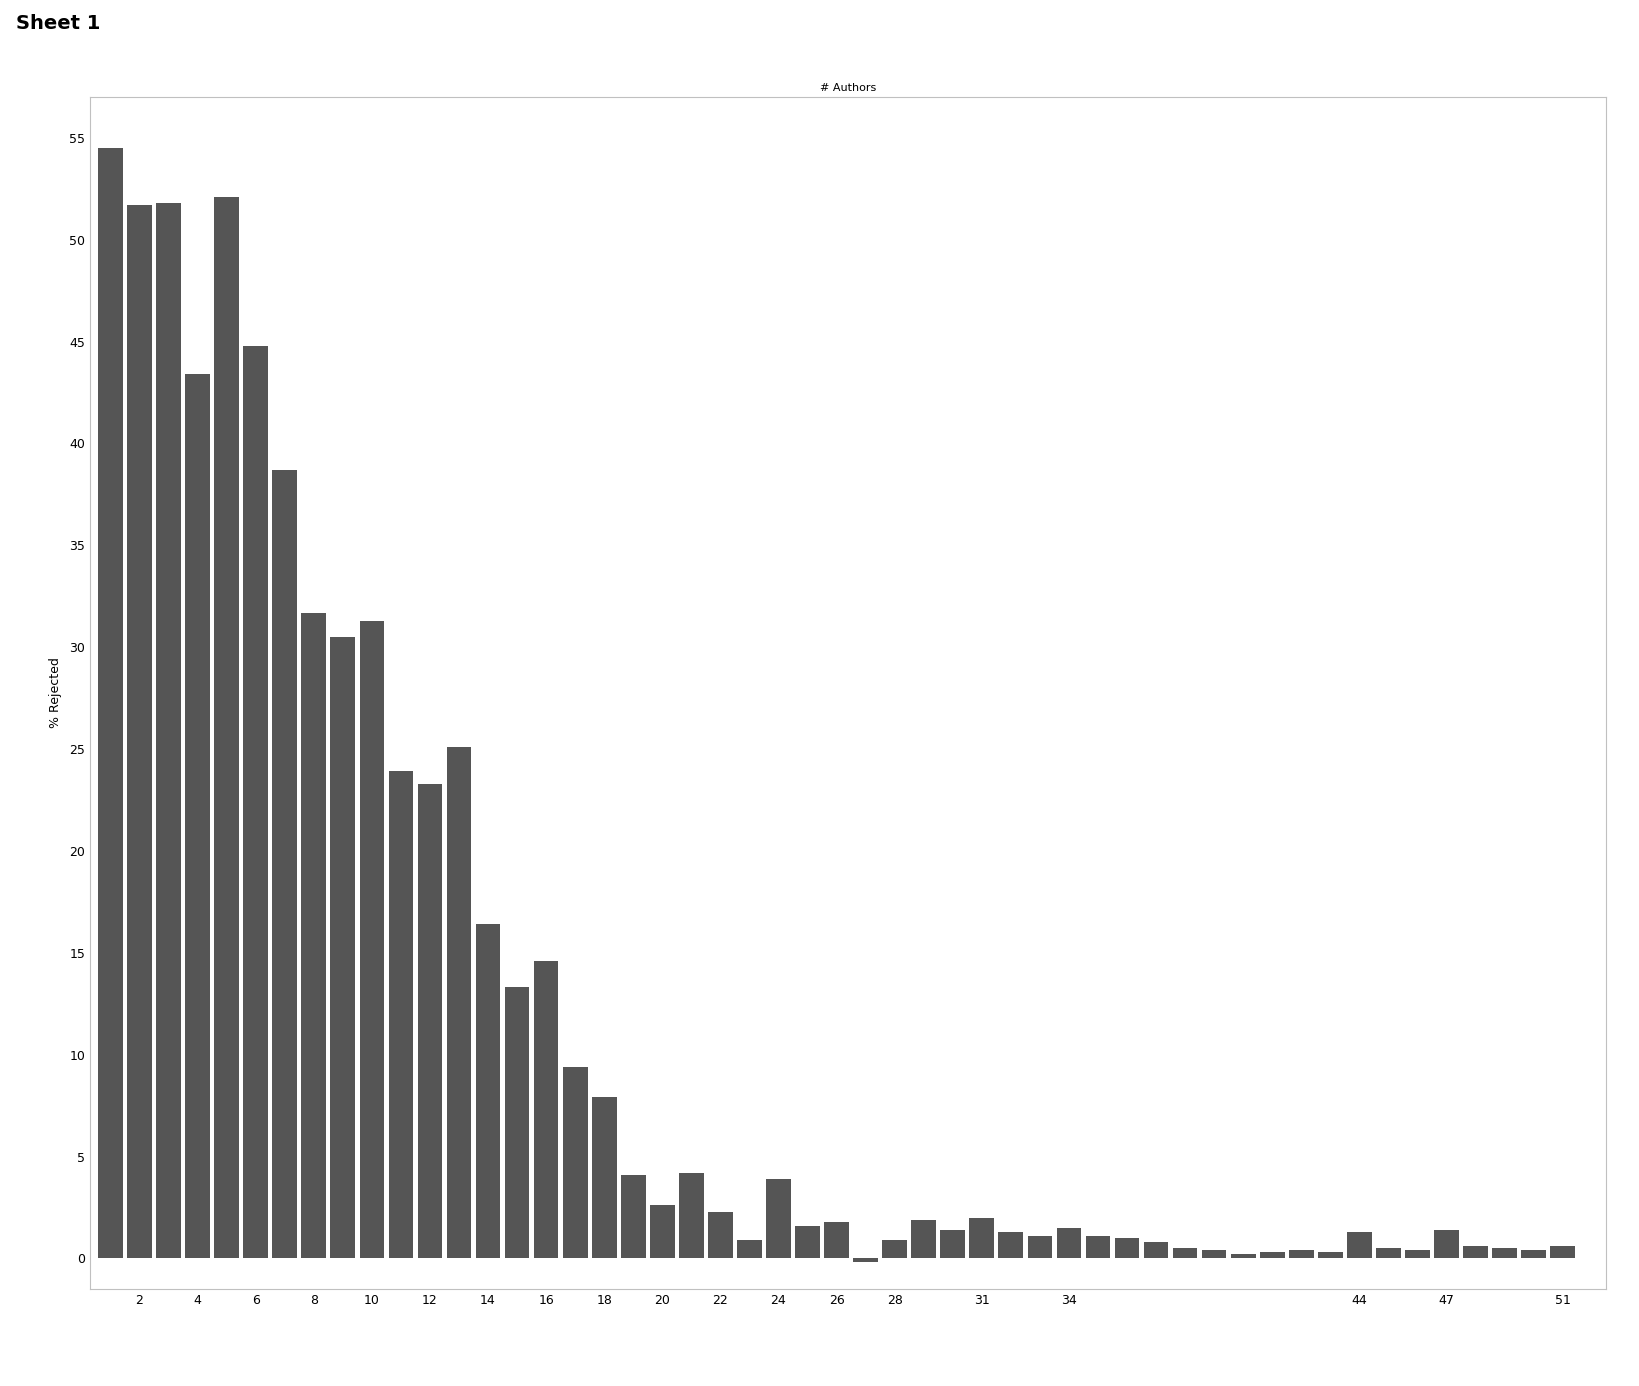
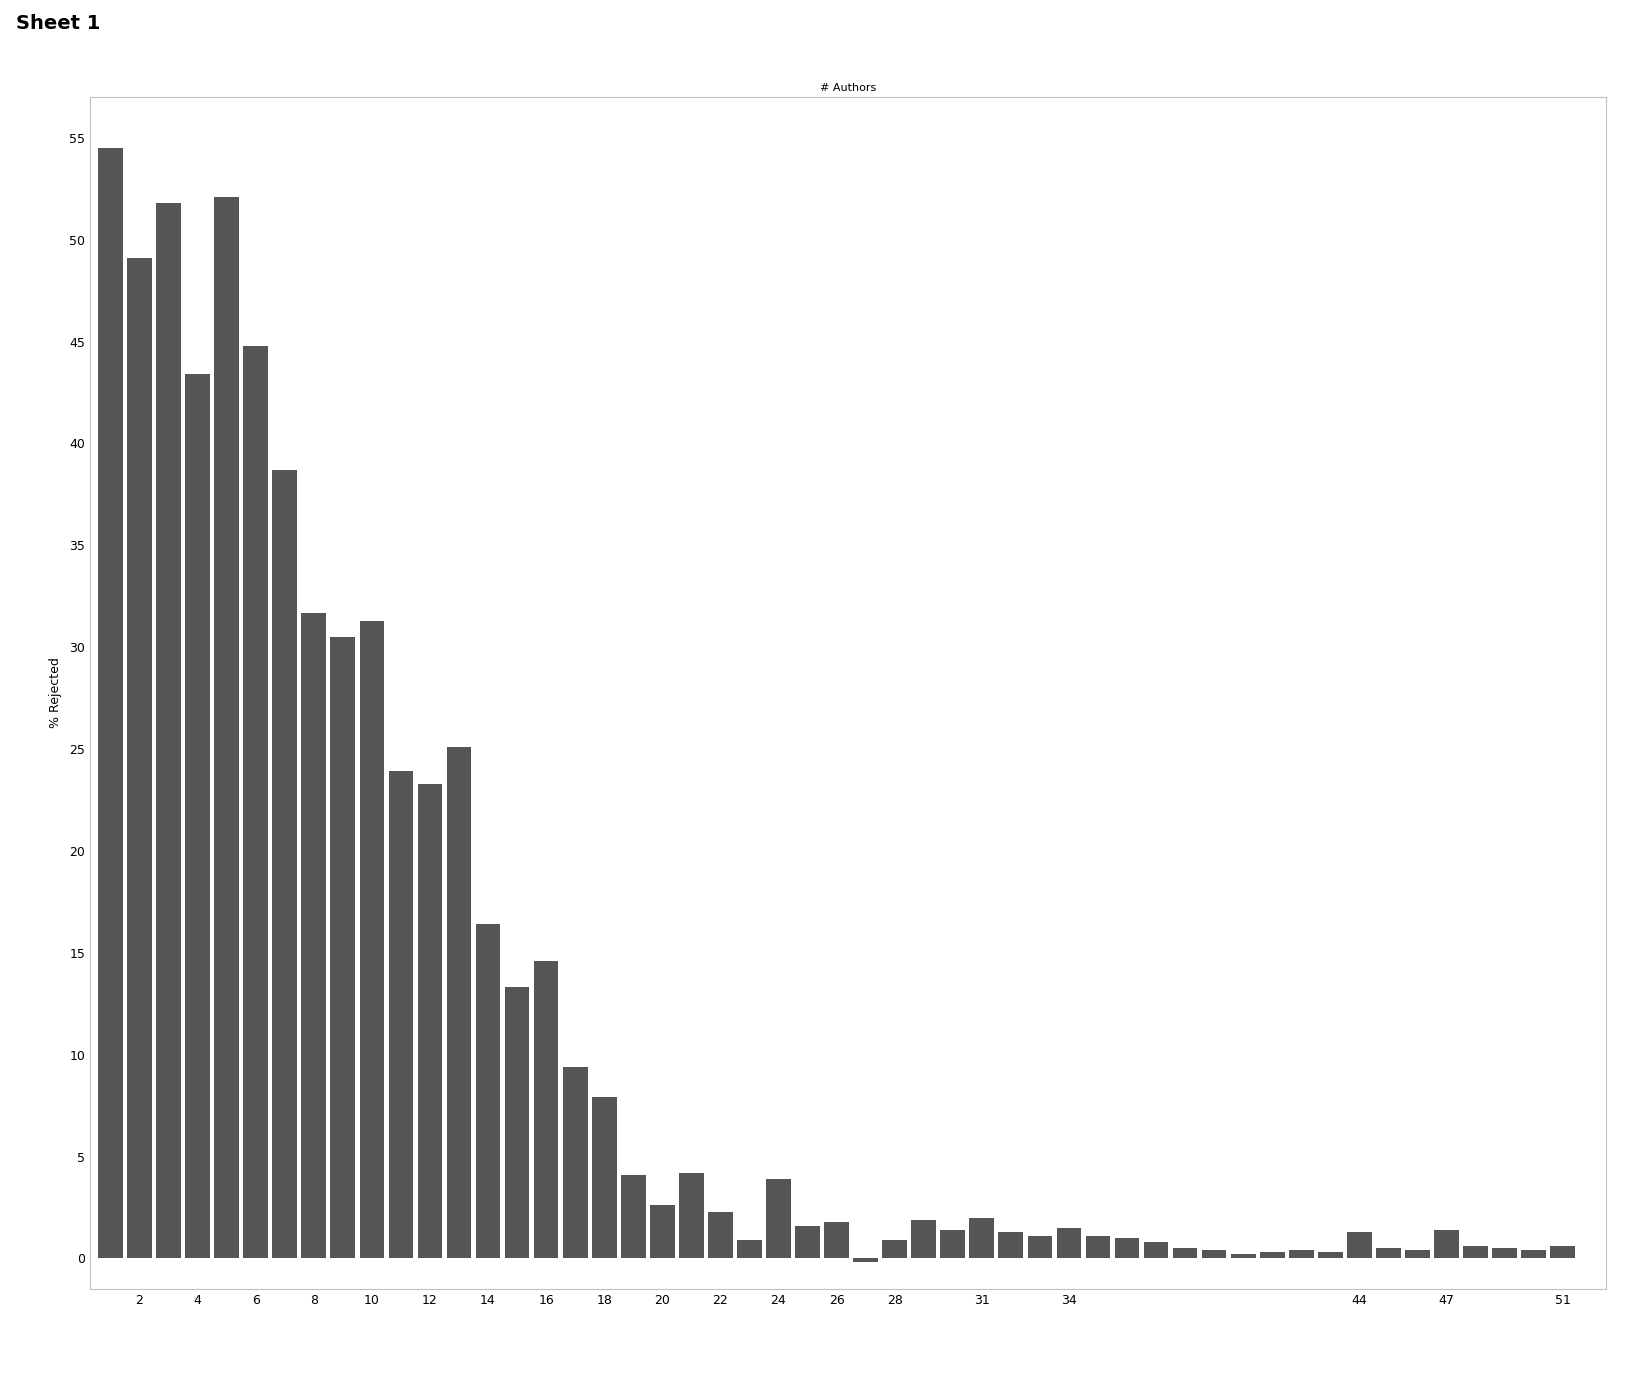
2: 51.7 -> 49.1
